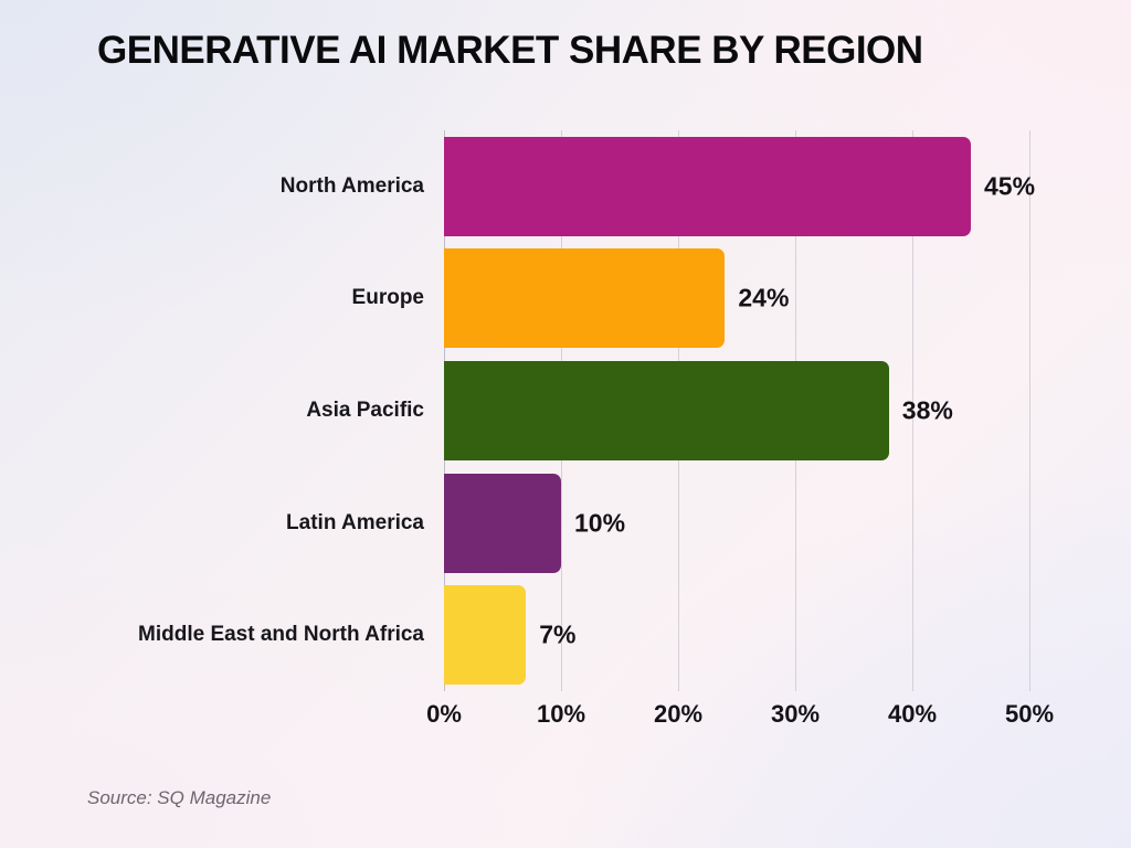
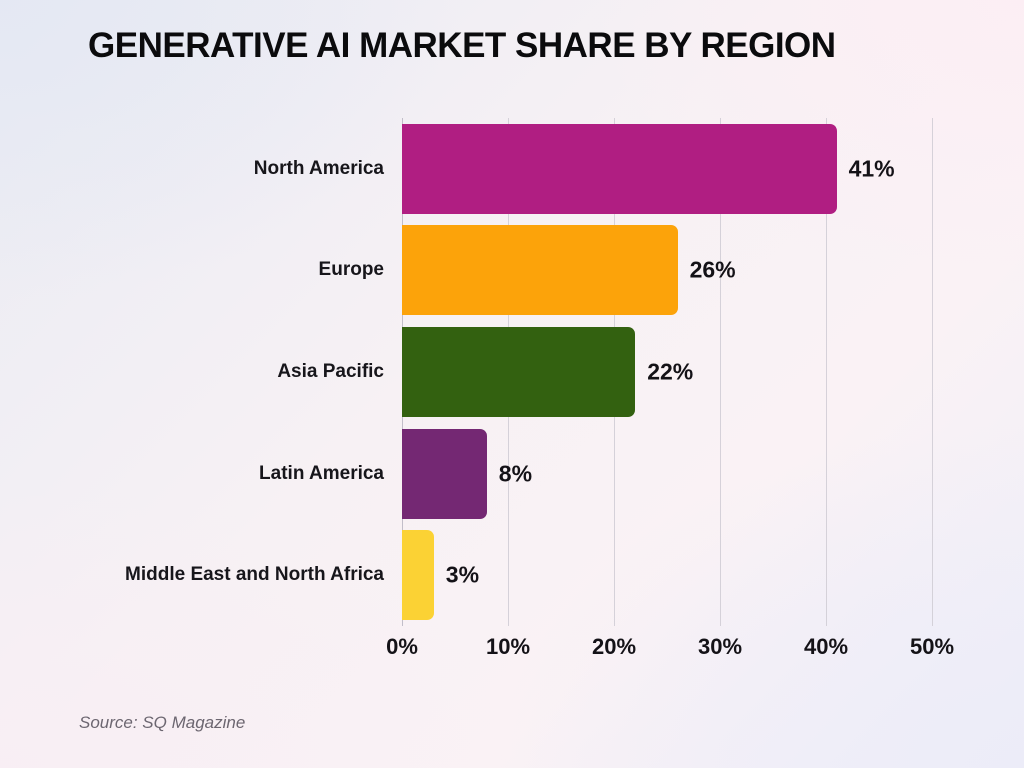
North America: 45% -> 41%
Europe: 24% -> 26%
Asia Pacific: 38% -> 22%
Latin America: 10% -> 8%
Middle East and North Africa: 7% -> 3%
